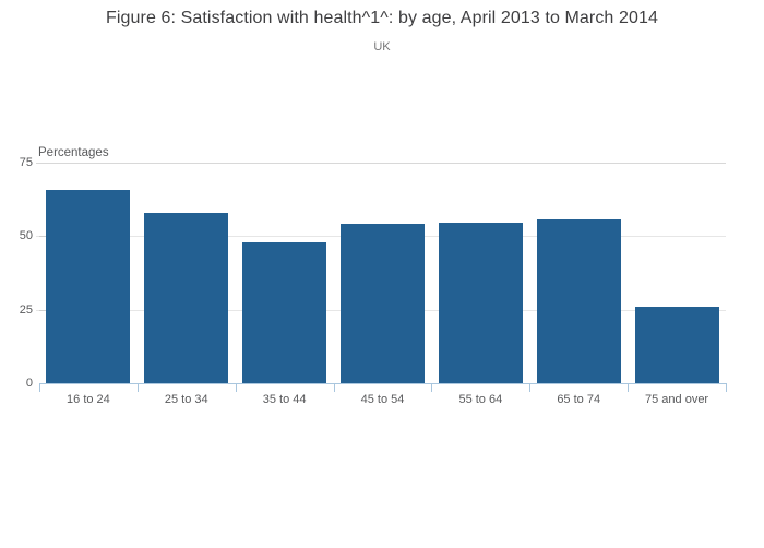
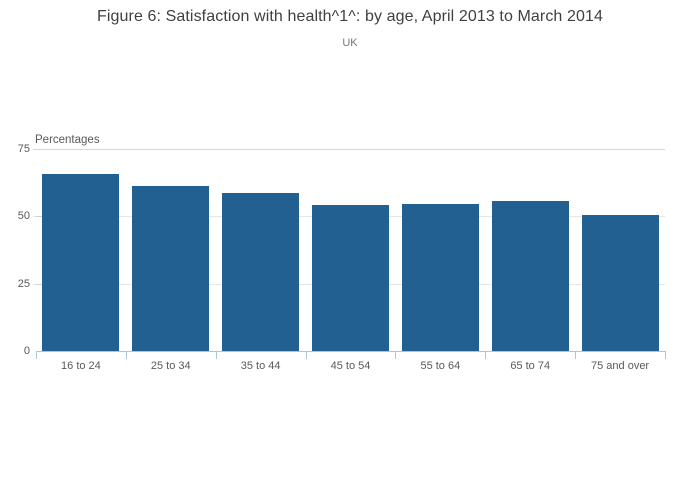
25 to 34: 58 -> 61
35 to 44: 48 -> 59
75 and over: 26 -> 50
